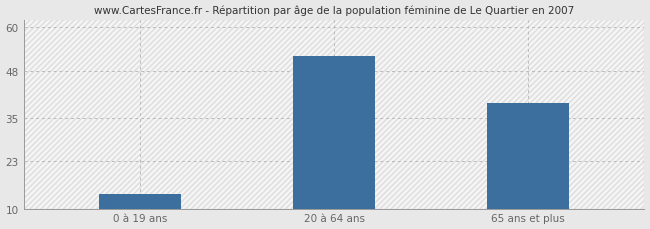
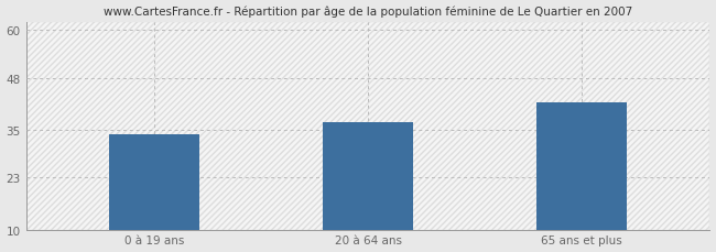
0 à 19 ans: 14 -> 34
20 à 64 ans: 52 -> 37
65 ans et plus: 39 -> 42
